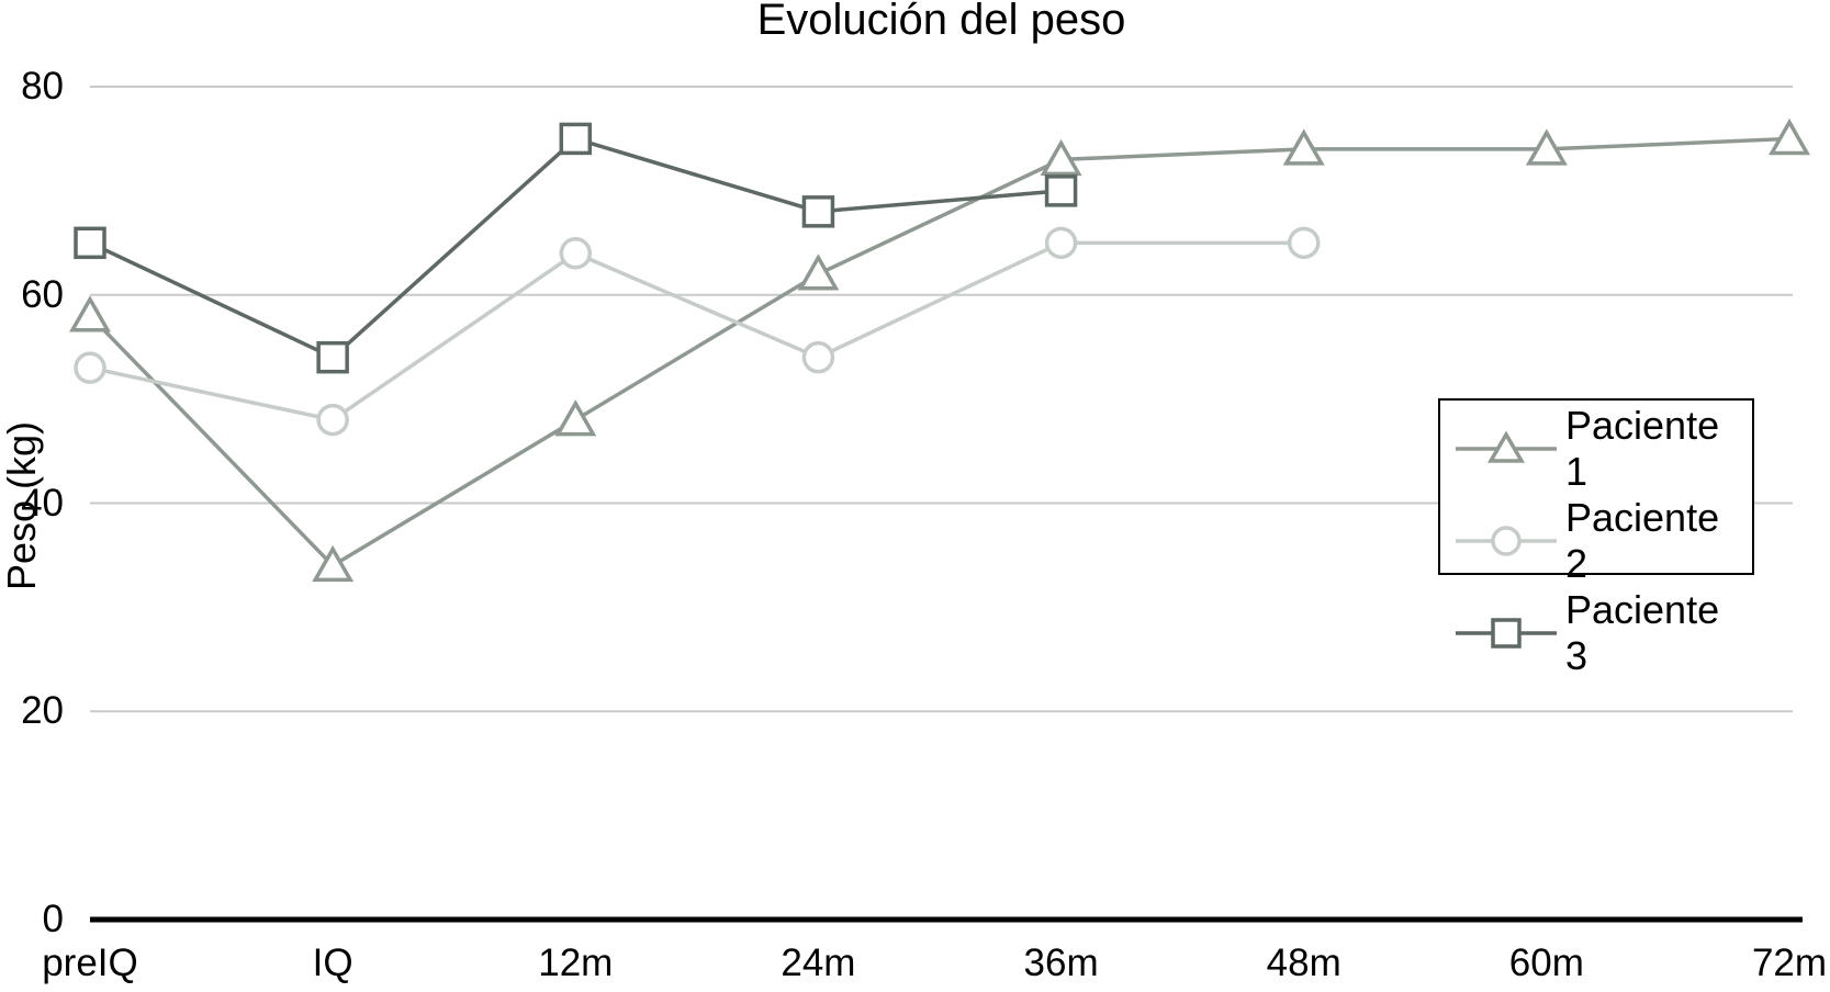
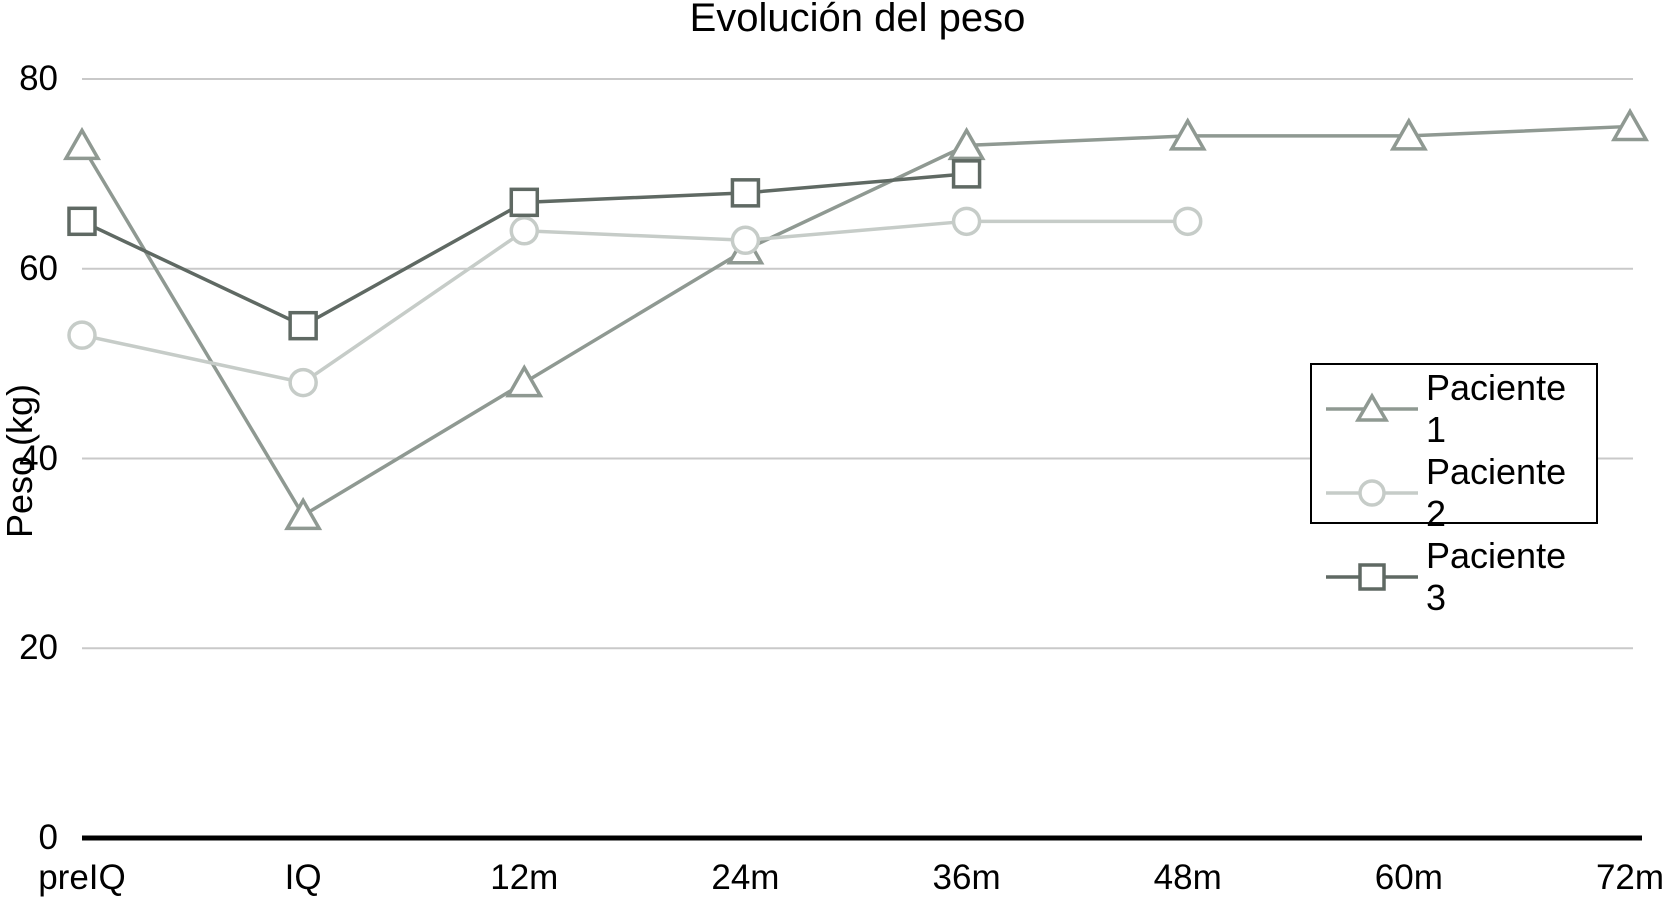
Paciente 1/preIQ: 58 -> 73
Paciente 3/12m: 75 -> 67
Paciente 2/24m: 54 -> 63
